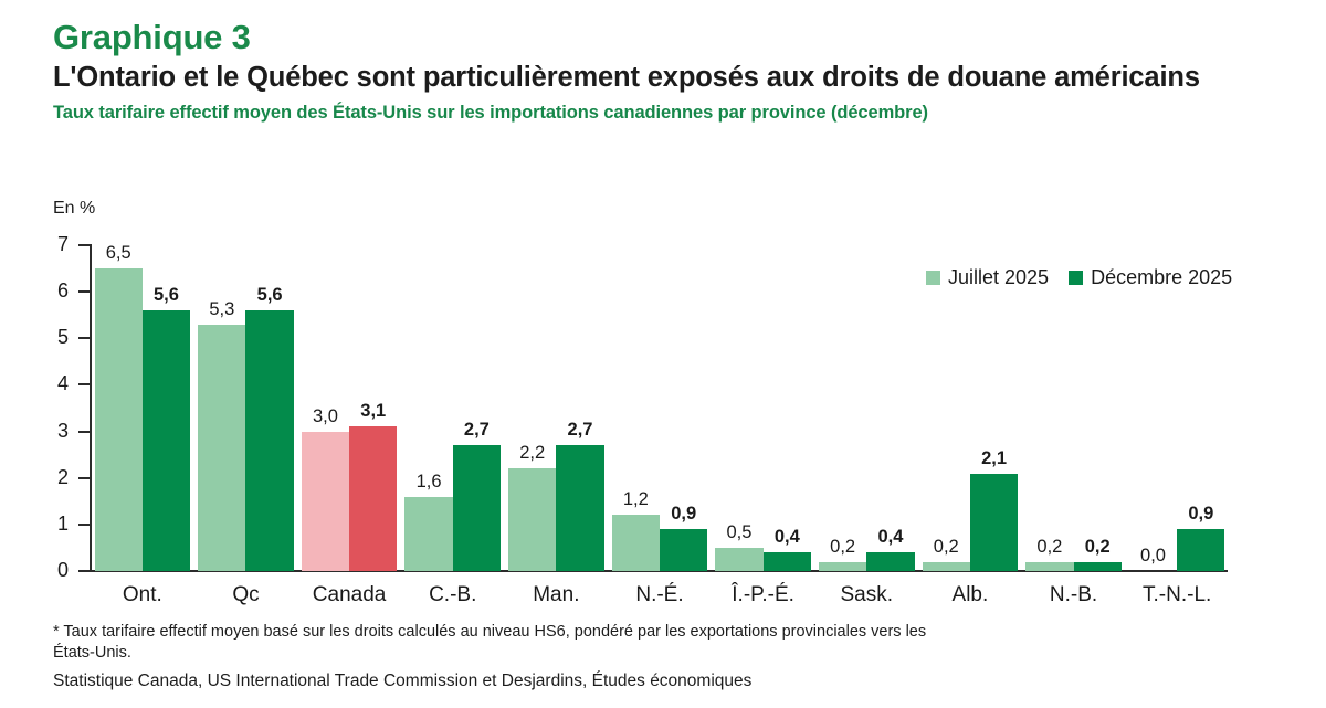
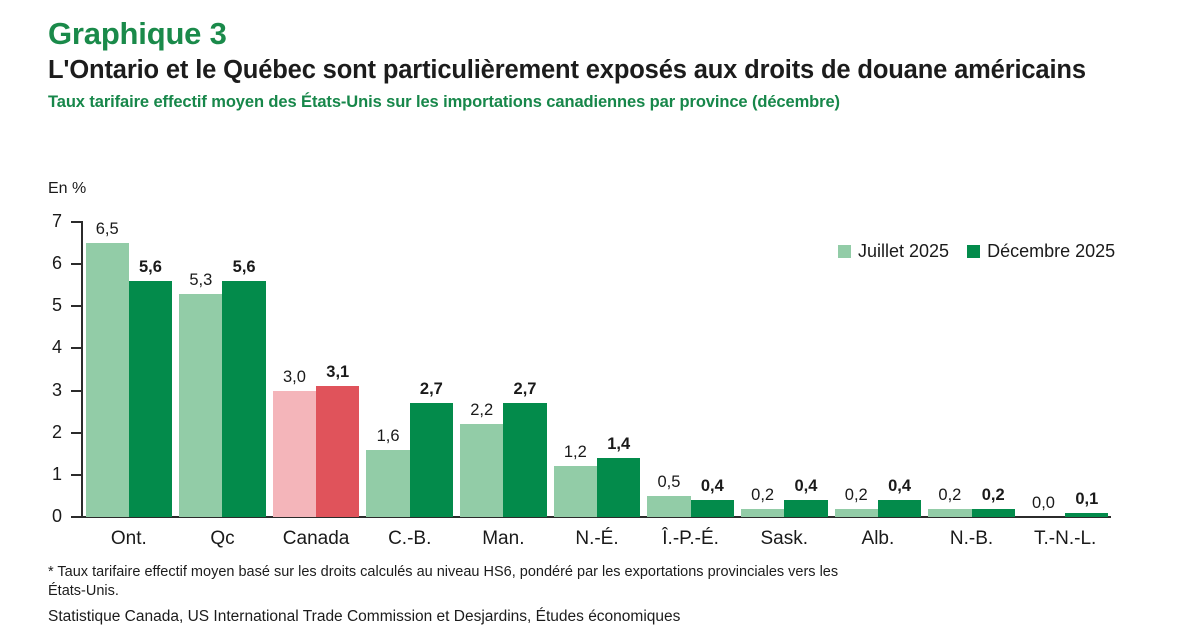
Décembre 2025/N.-É.: 0,9 -> 1,4
Décembre 2025/Alb.: 2,1 -> 0,4
Décembre 2025/T.-N.-L.: 0,9 -> 0,1
